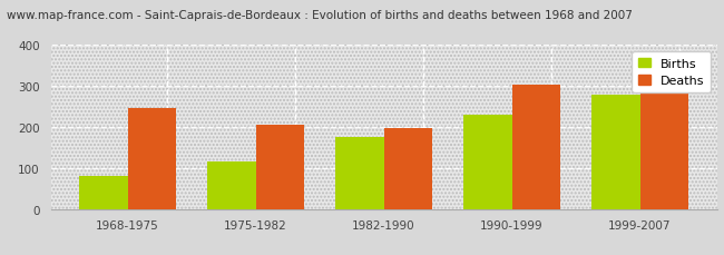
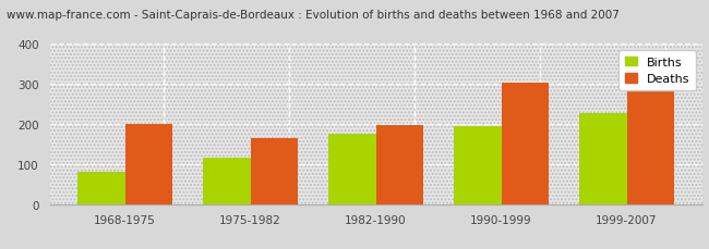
Deaths/1968-1975: 245 -> 200
Deaths/1975-1982: 205 -> 165
Births/1990-1999: 230 -> 195
Births/1999-2007: 280 -> 228
